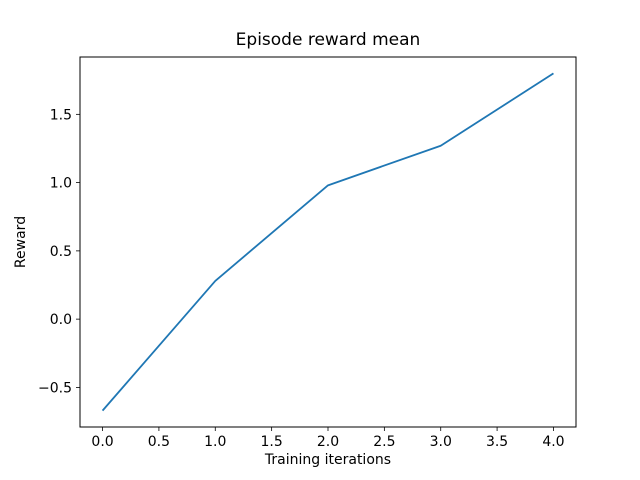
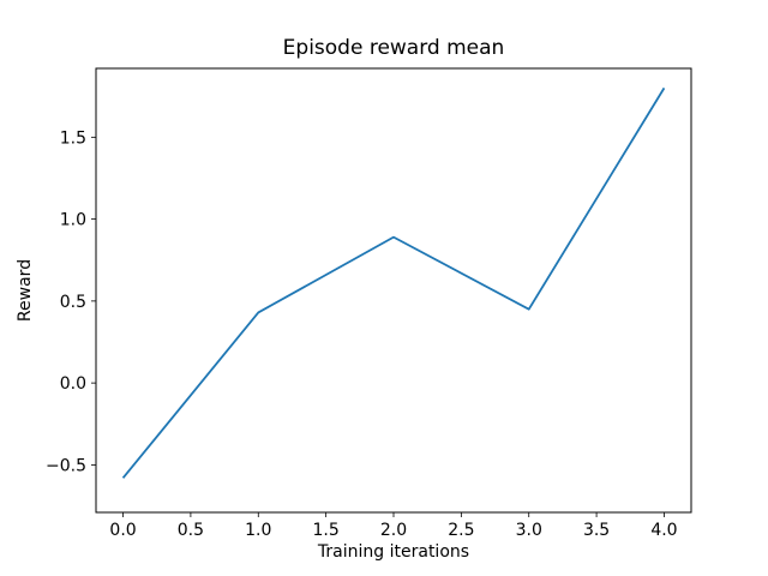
0.0: -0.67 -> -0.58
1.0: 0.28 -> 0.43
2.0: 0.98 -> 0.89
3.0: 1.27 -> 0.45
